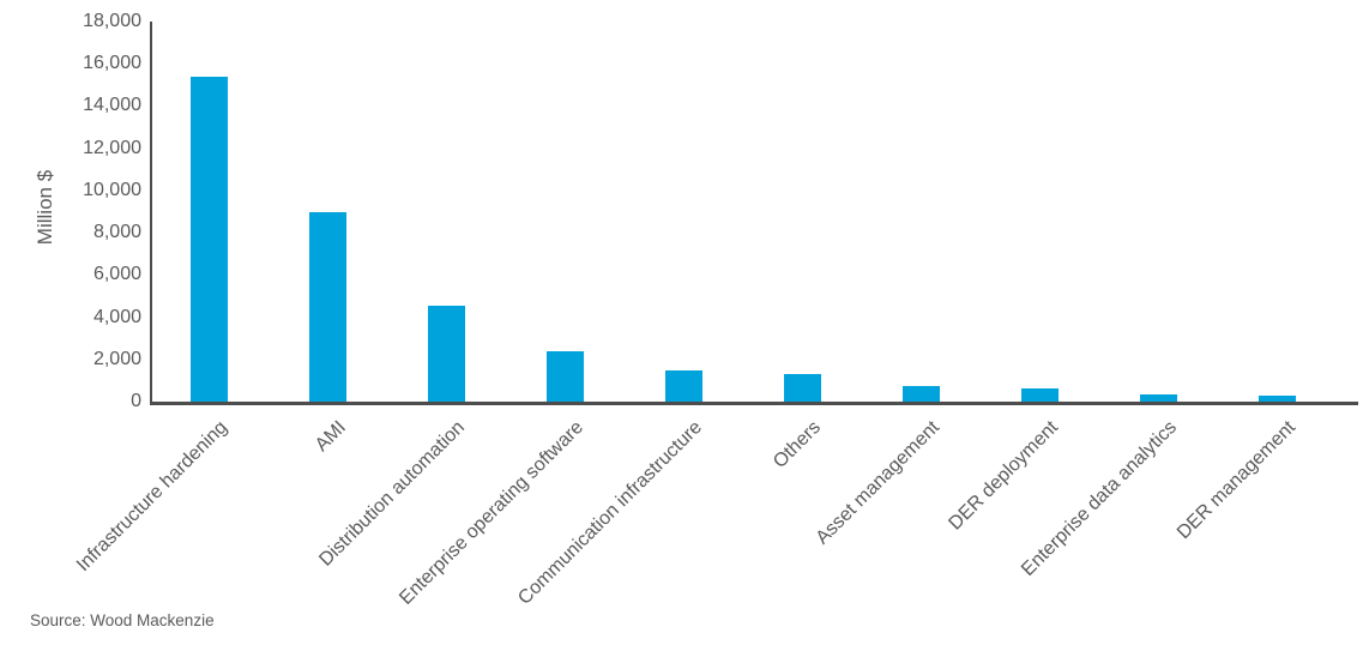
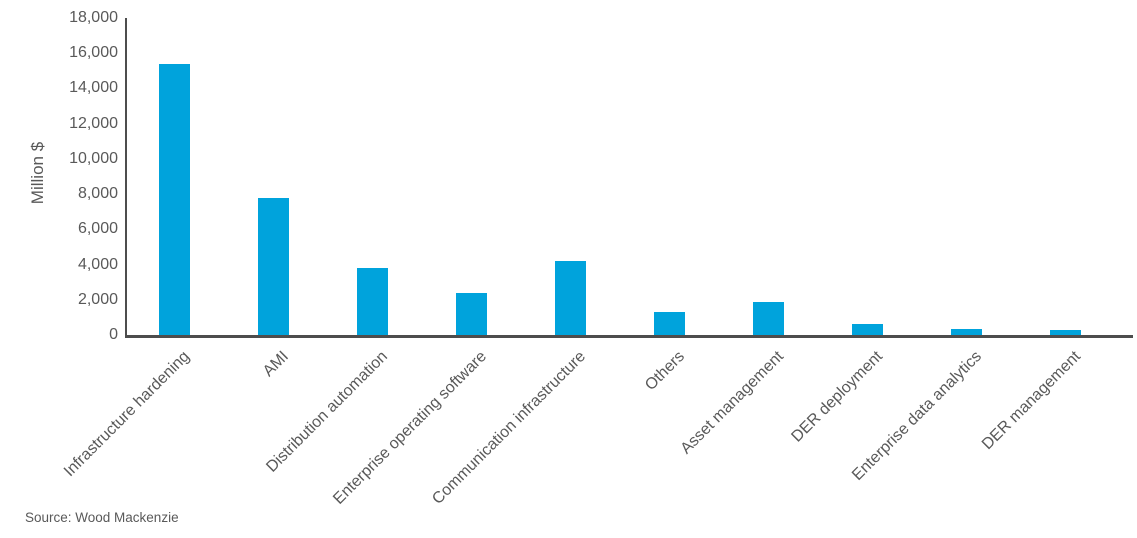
AMI: 9000 -> 7800
Distribution automation: 4600 -> 3800
Communication infrastructure: 1500 -> 4200
Asset management: 800 -> 1900
